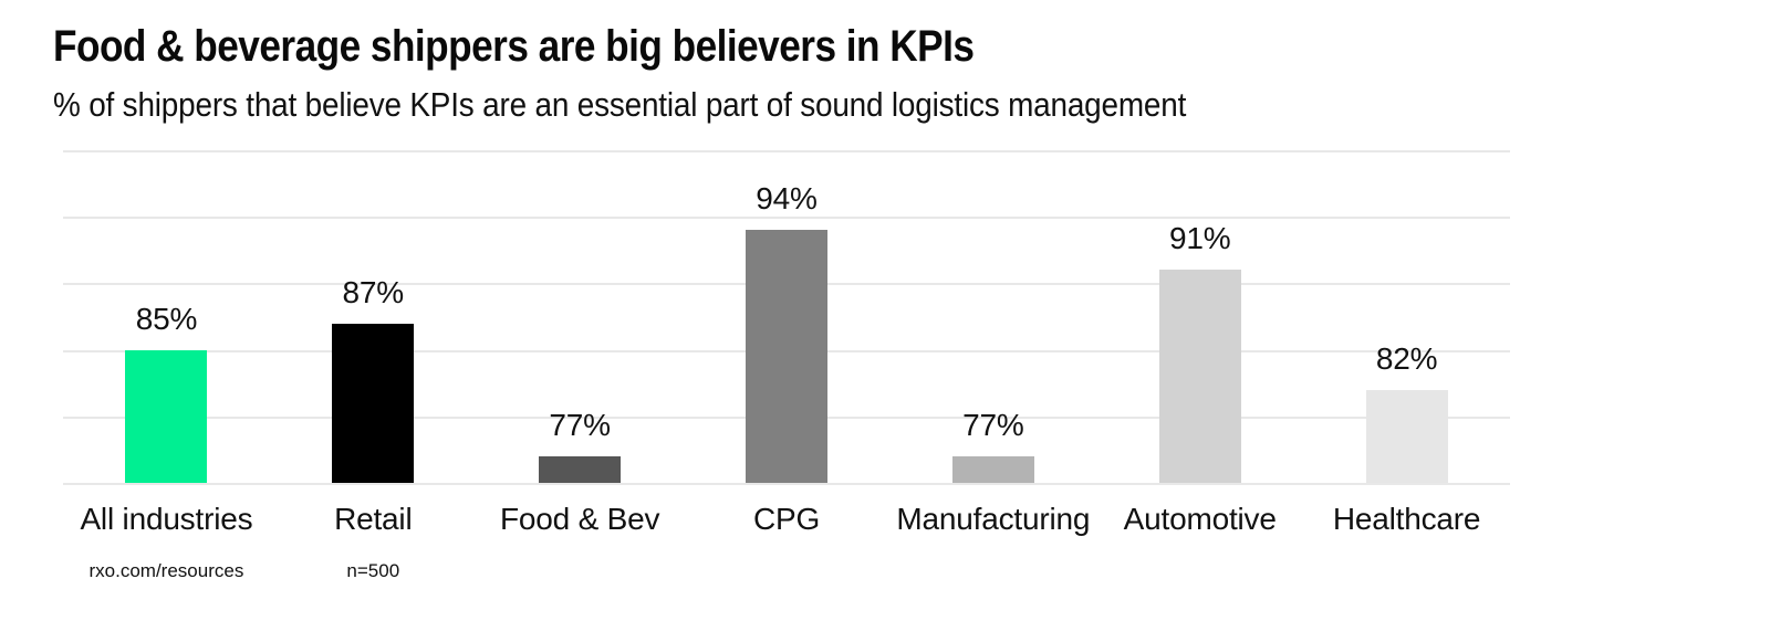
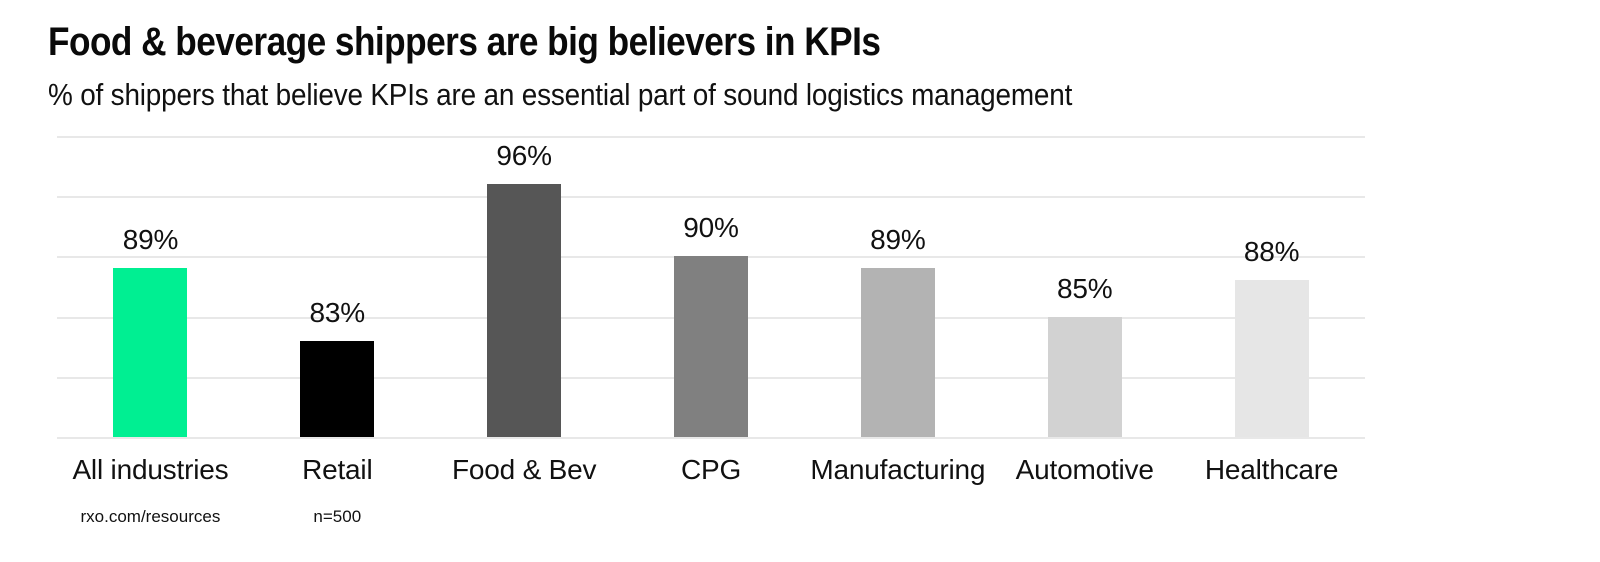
All industries: 85% -> 89%
Retail: 87% -> 83%
Food & Bev: 77% -> 96%
CPG: 94% -> 90%
Manufacturing: 77% -> 89%
Automotive: 91% -> 85%
Healthcare: 82% -> 88%
